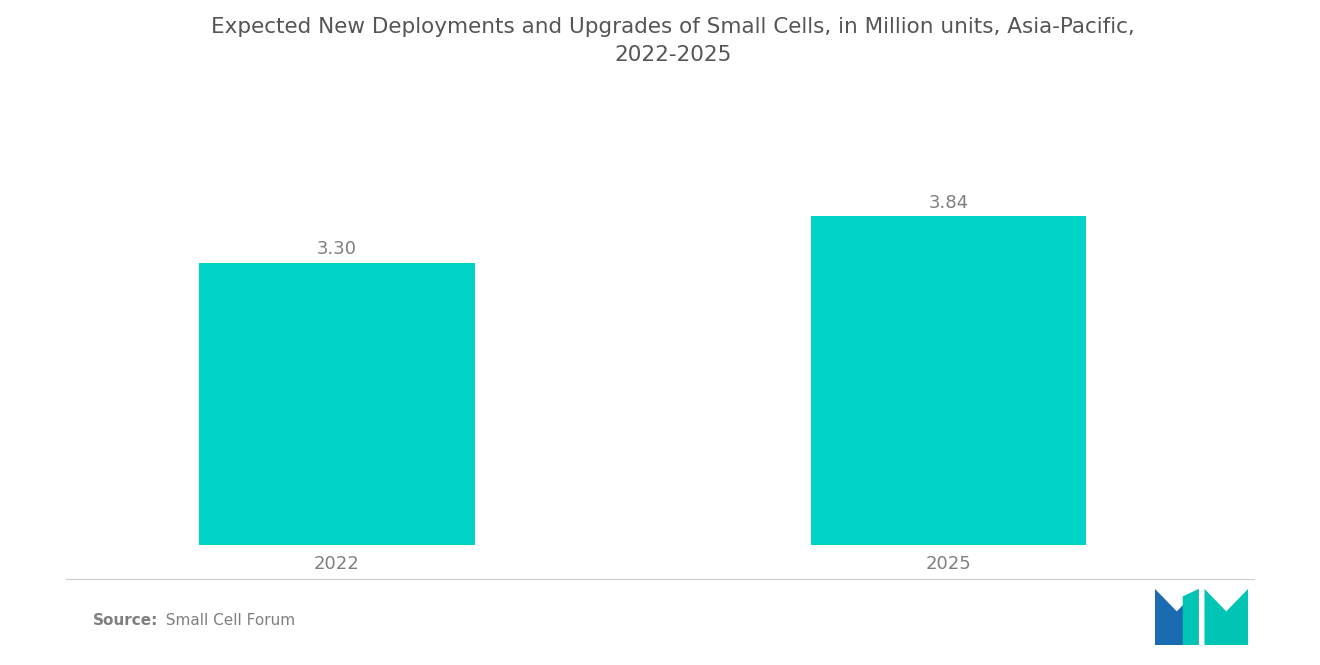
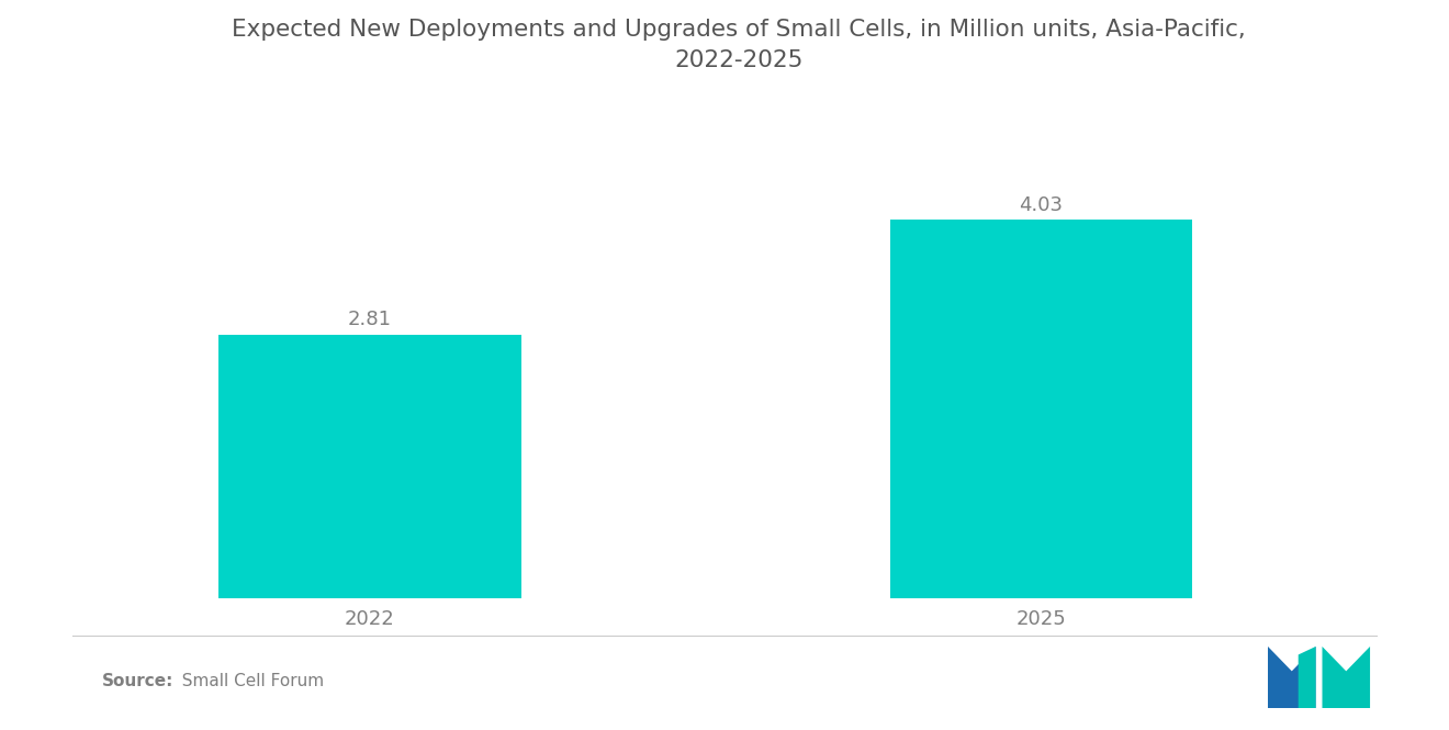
2022: 3.30 -> 2.81
2025: 3.84 -> 4.03
